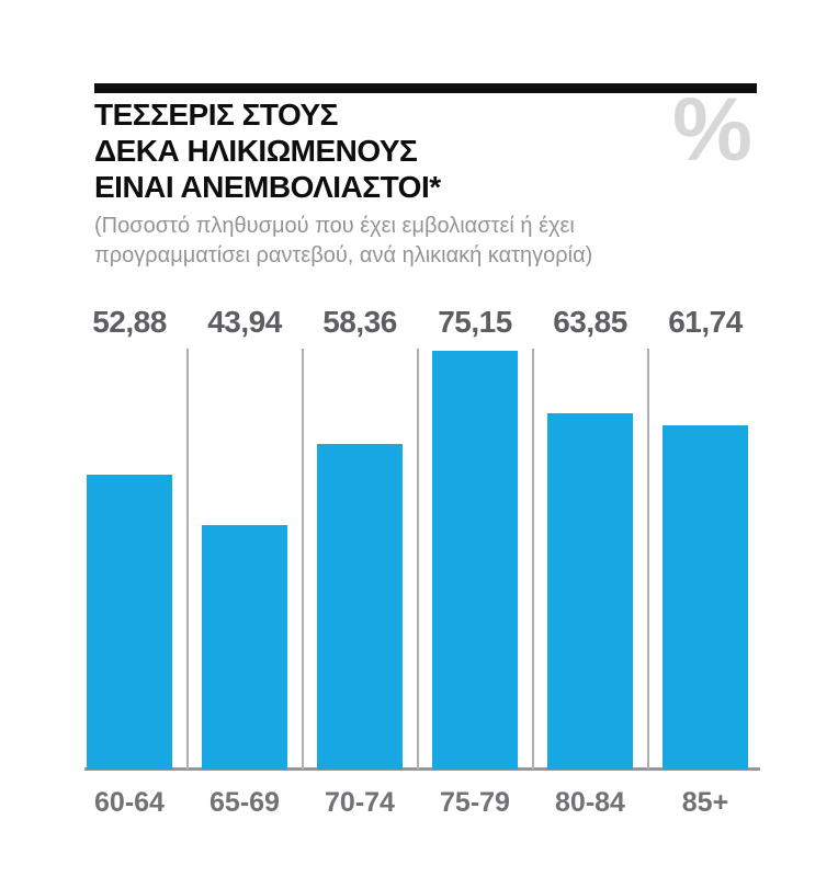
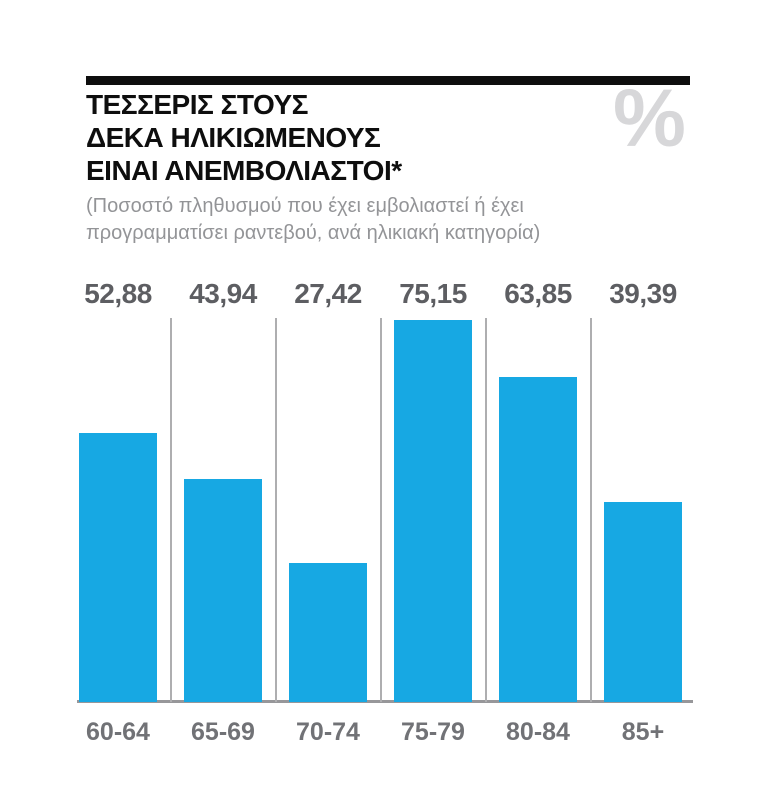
70-74: 58,36 -> 27,42
85+: 61,74 -> 39,39
